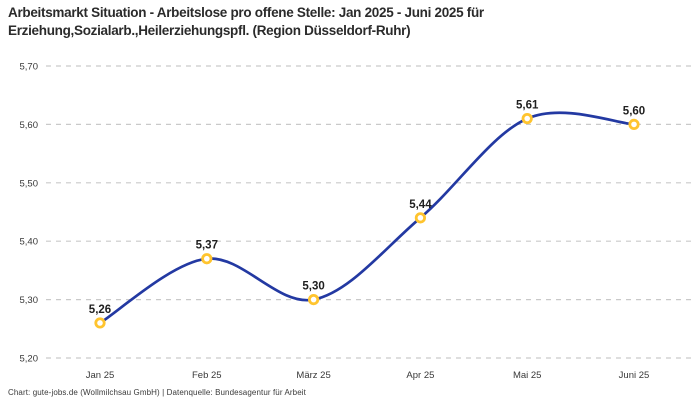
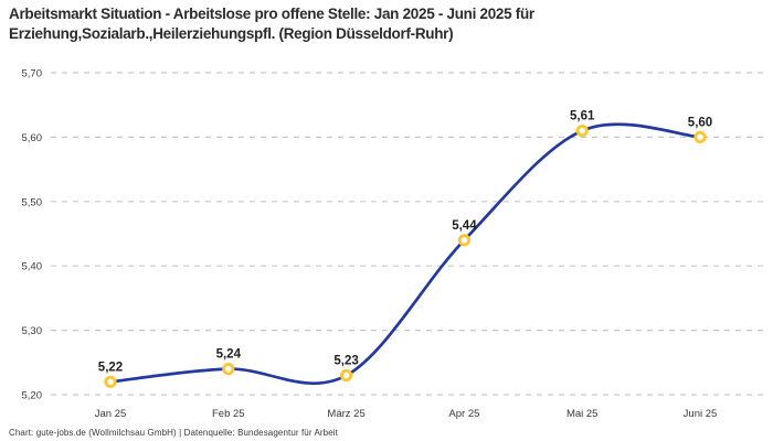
Jan 25: 5,26 -> 5,22
Feb 25: 5,37 -> 5,24
März 25: 5,30 -> 5,23
